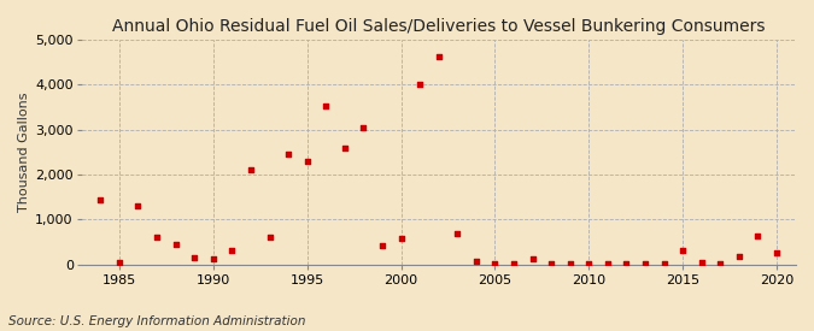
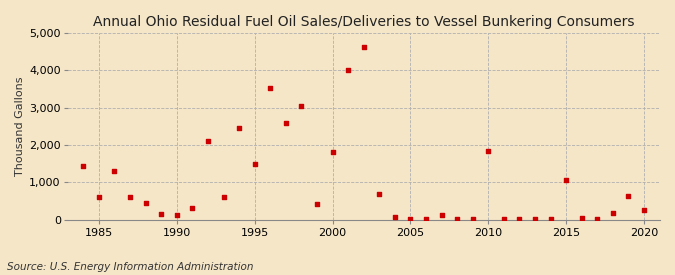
1985: 50 -> 600
1995: 2,300 -> 1,500
2000: 580 -> 1,800
2010: 10 -> 1,850
2015: 300 -> 1,050
